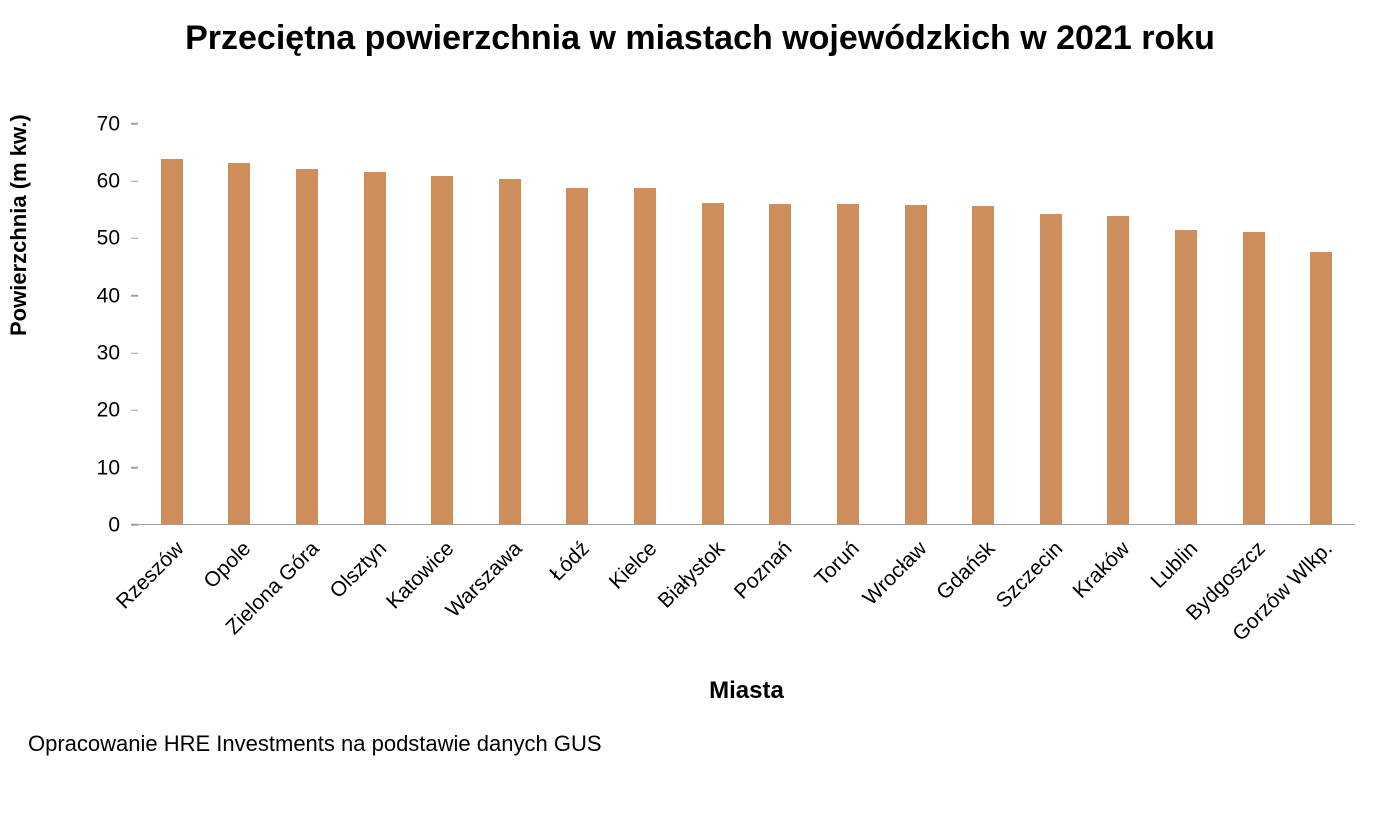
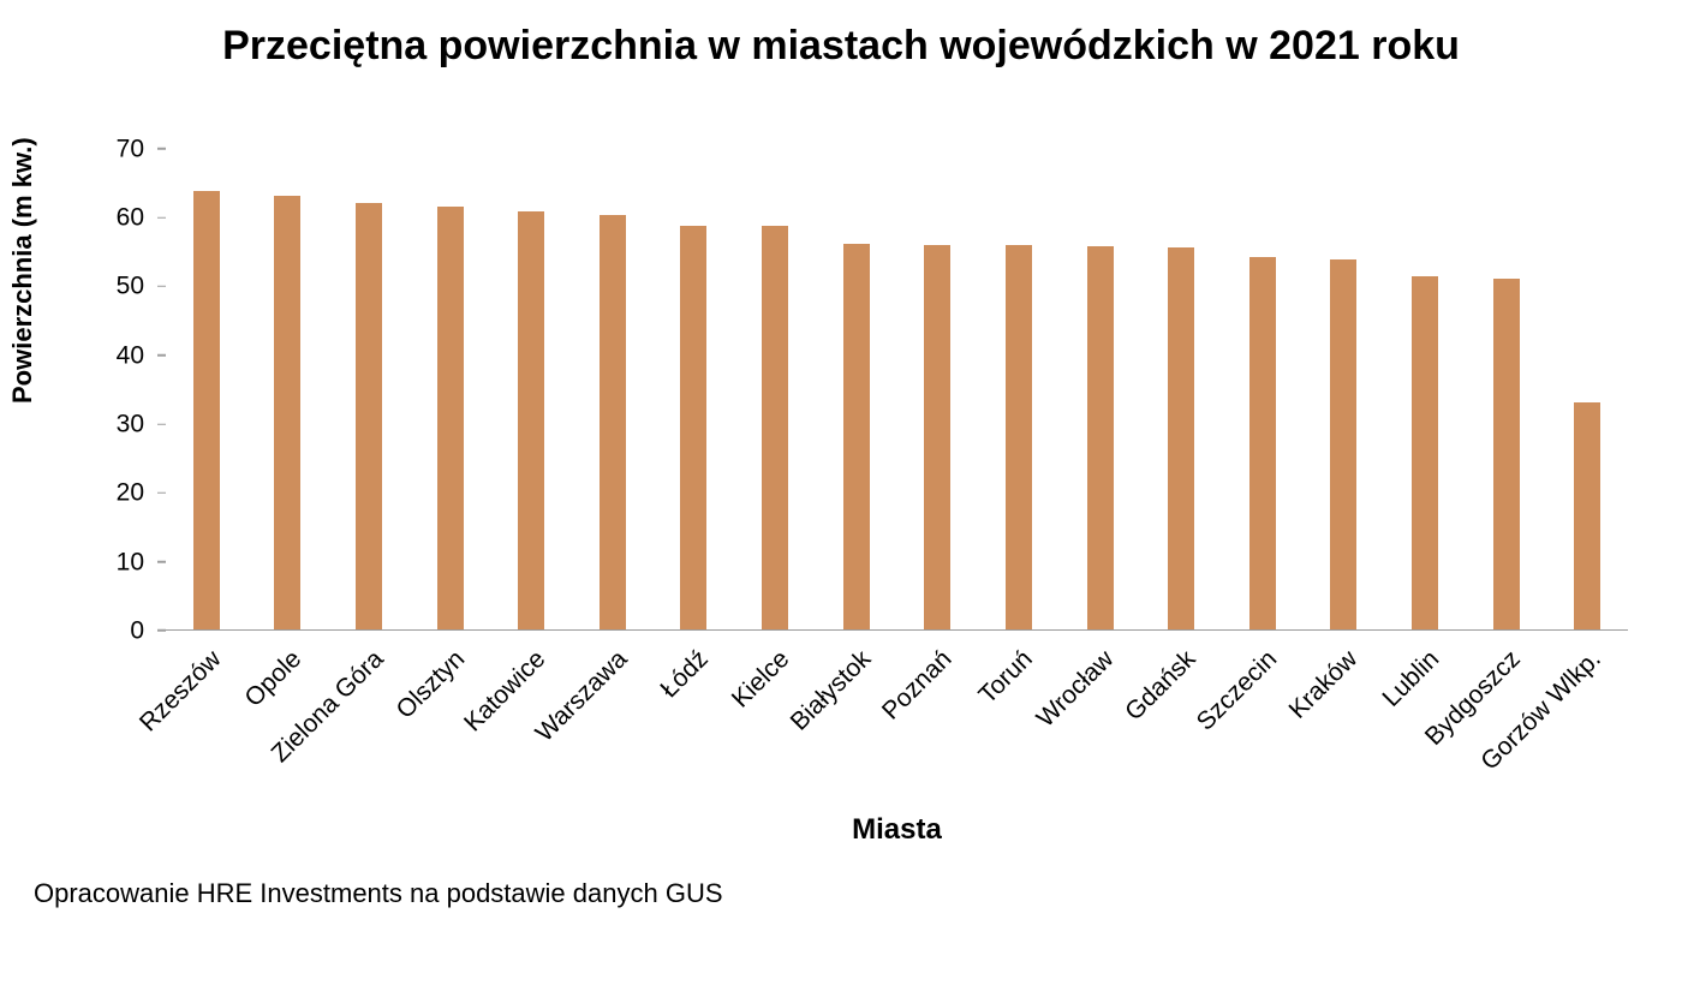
Gorzów Wlkp.: 48 -> 33
